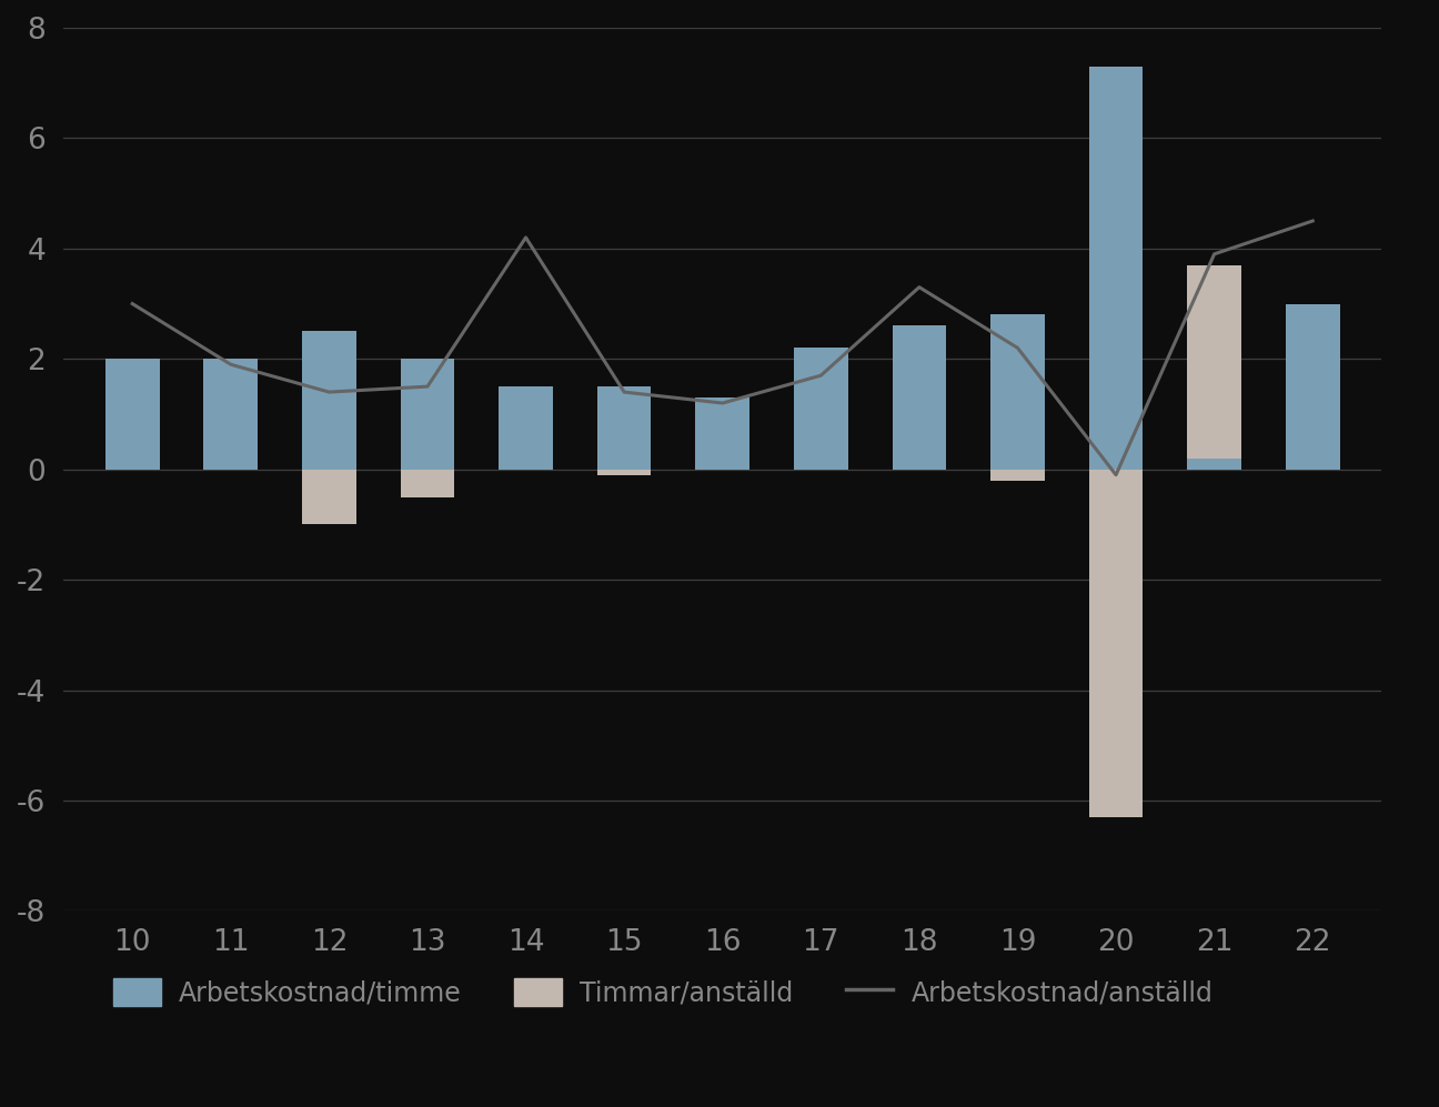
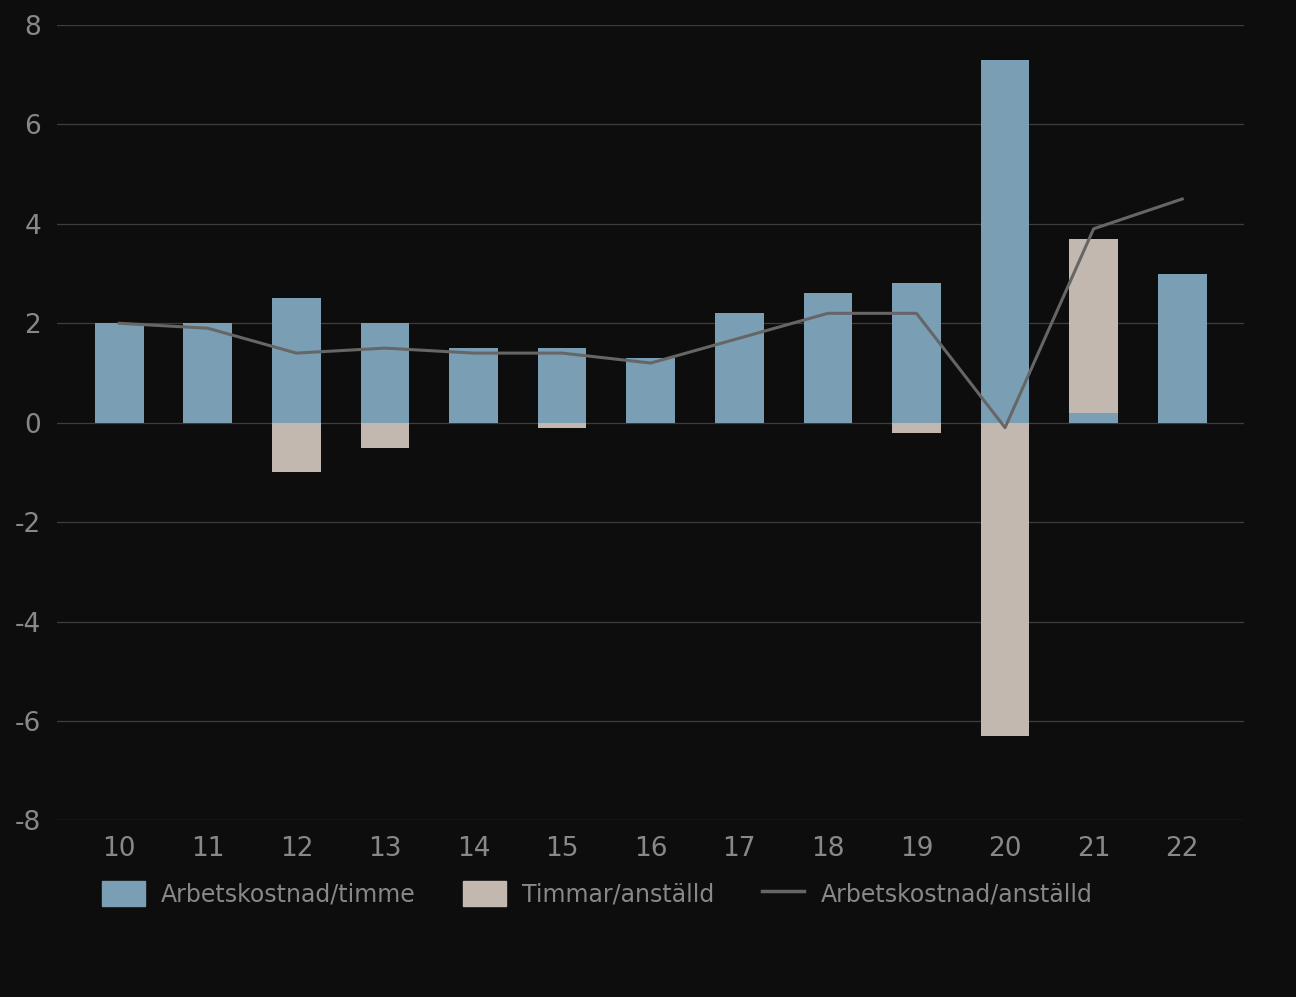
Arbetskostnad/anställd/10: 3.0 -> 2.0
Arbetskostnad/anställd/14: 4.2 -> 1.4
Arbetskostnad/anställd/18: 3.3 -> 2.2
